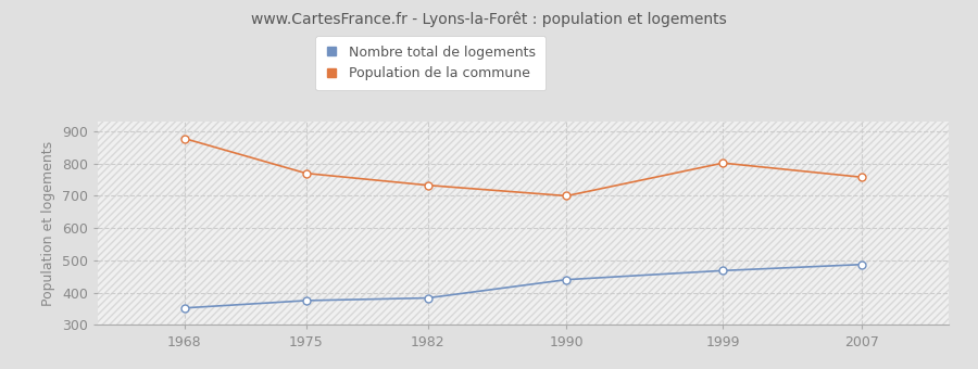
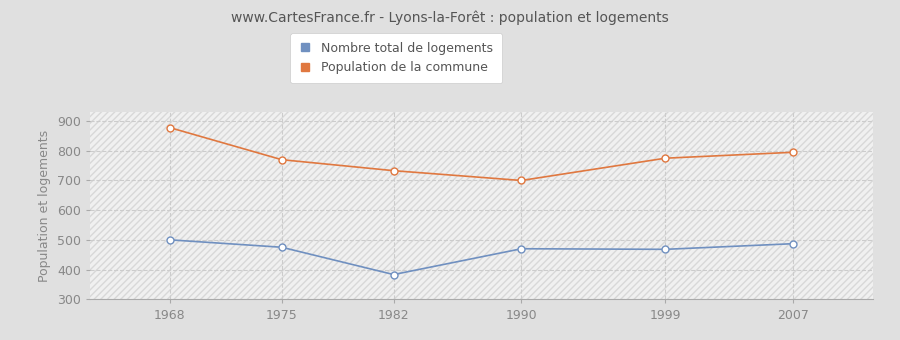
Nombre total de logements/1968: 352 -> 500
Nombre total de logements/1975: 375 -> 475
Nombre total de logements/1990: 440 -> 470
Population de la commune/1999: 802 -> 775
Population de la commune/2007: 758 -> 795
